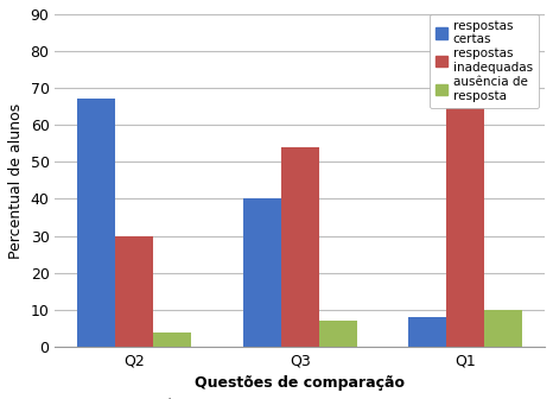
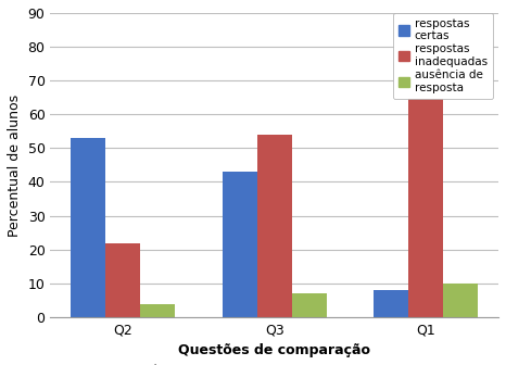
respostas certas/Q2: 67 -> 53
respostas inadequadas/Q2: 30 -> 22
respostas certas/Q3: 40 -> 43
